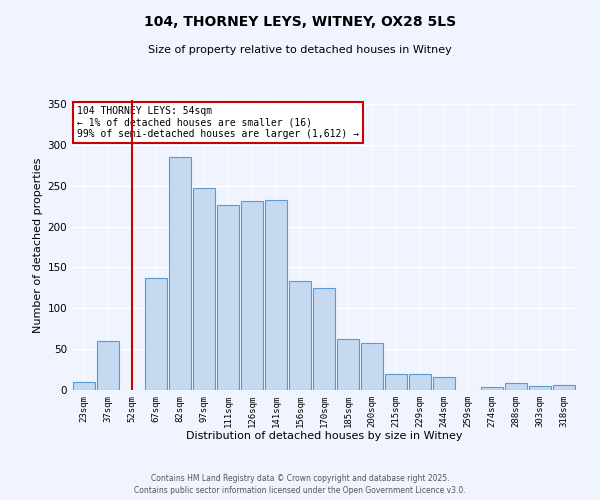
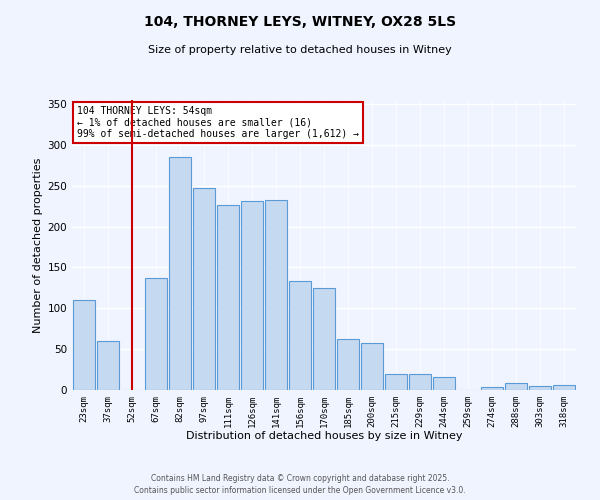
23sqm: 10 -> 110
